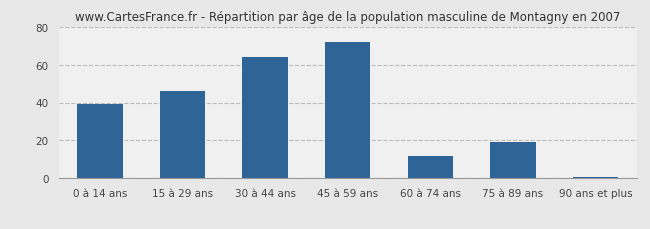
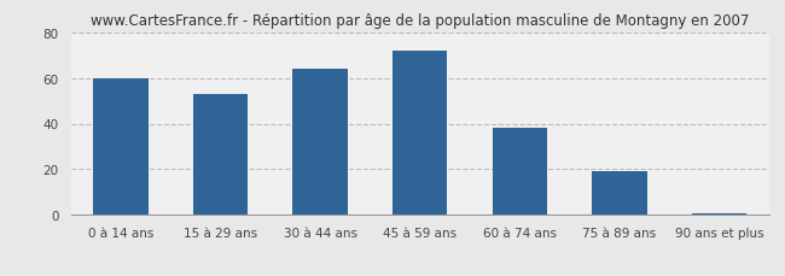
0 à 14 ans: 39 -> 60
15 à 29 ans: 46 -> 53
60 à 74 ans: 12 -> 38
